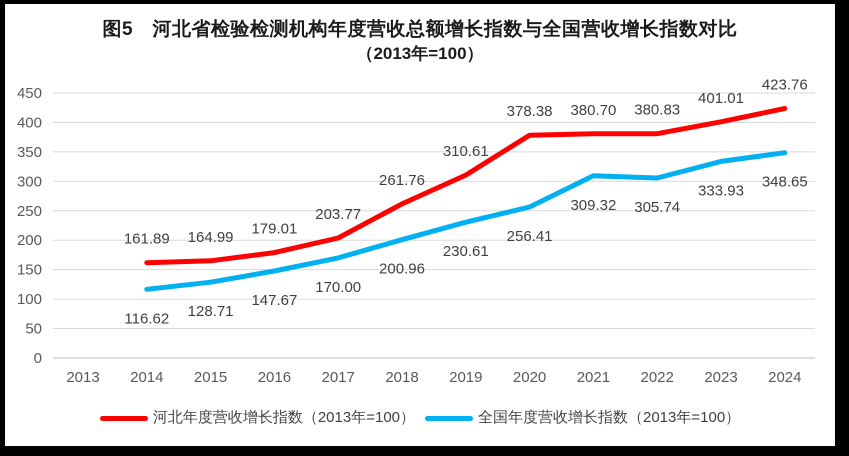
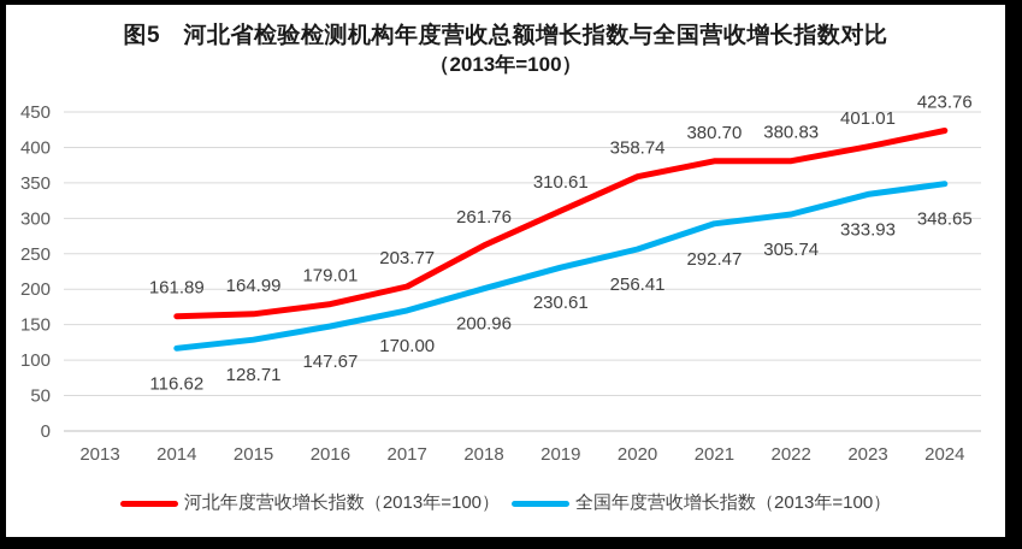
河北年度营收增长指数（2013年=100）/2020: 378.38 -> 358.74
全国年度营收增长指数（2013年=100）/2021: 309.32 -> 292.47
